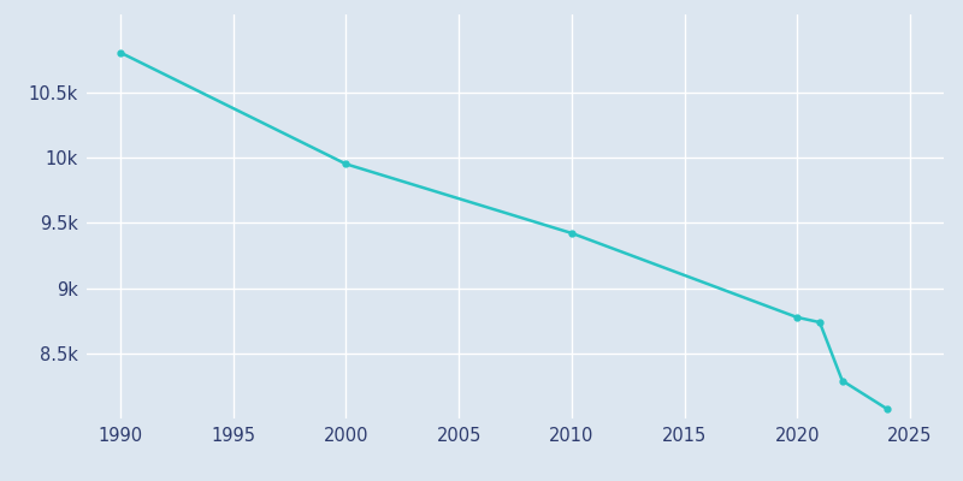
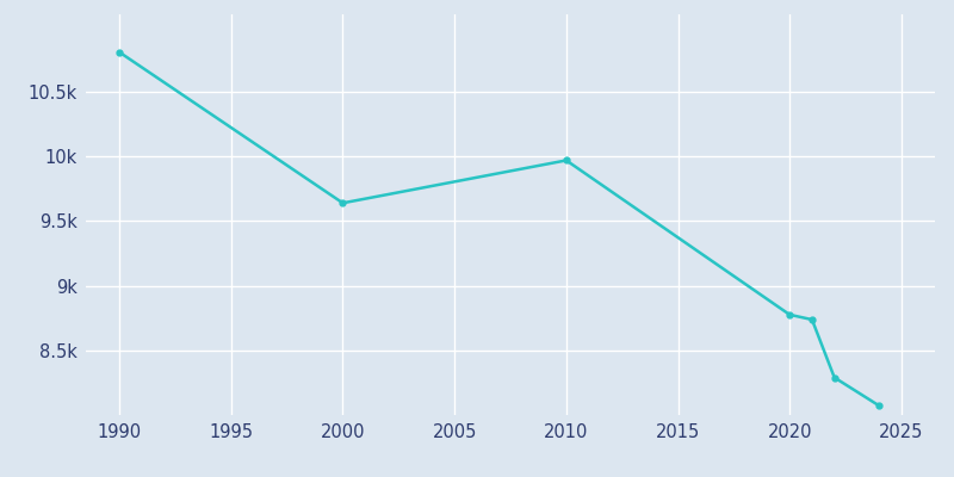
2000: 9.95k -> 9.64k
2010: 9.42k -> 9.97k
